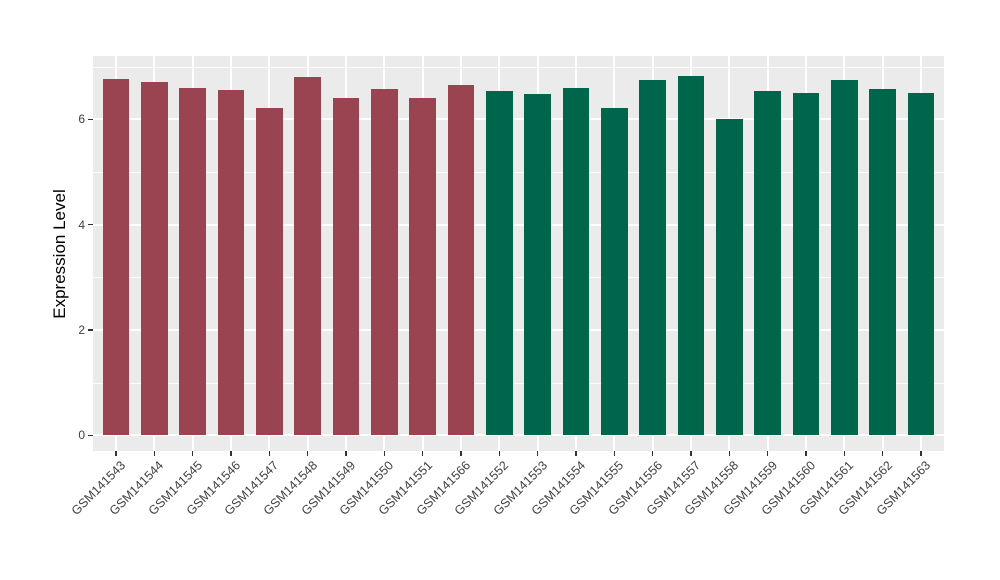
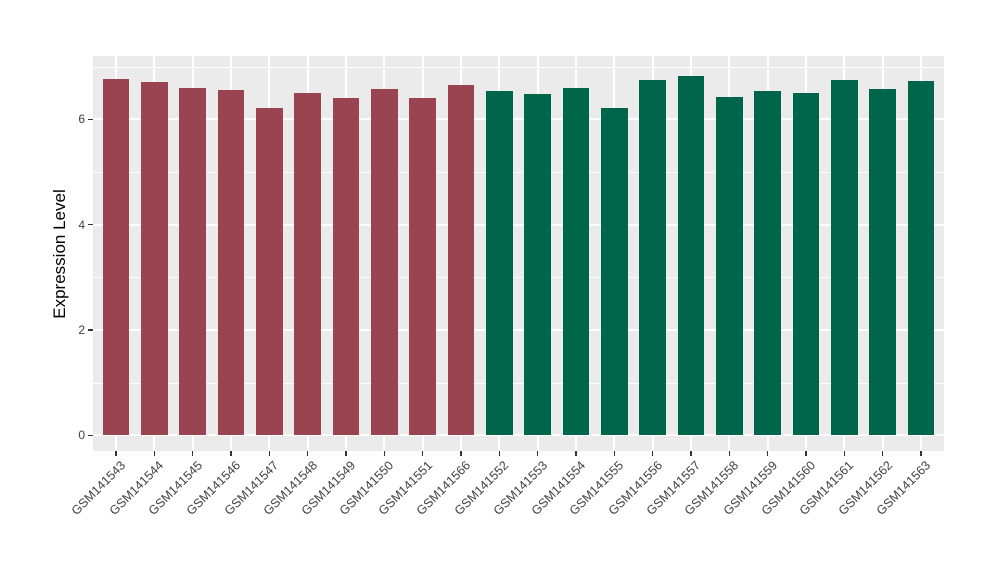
GSM141548: 6.8 -> 6.5
GSM141558: 6.0 -> 6.4
GSM141563: 6.5 -> 6.7
